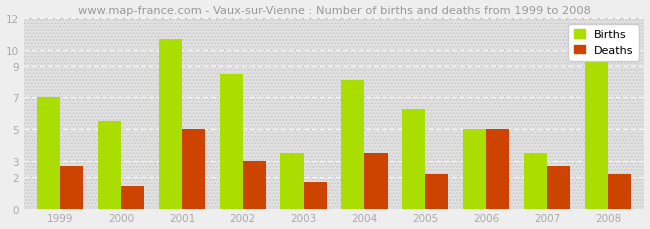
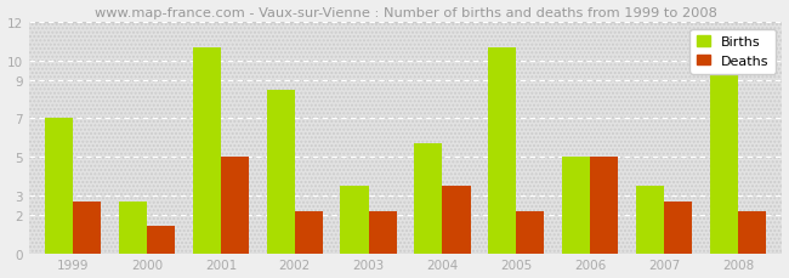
Births/2000: 5.5 -> 2.7
Deaths/2002: 3.0 -> 2.2
Deaths/2003: 1.7 -> 2.2
Births/2004: 8.1 -> 5.7
Births/2005: 6.3 -> 10.7
